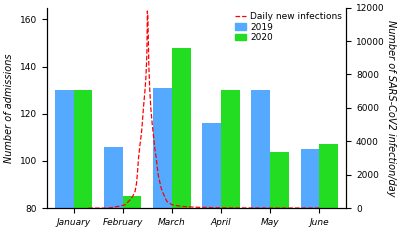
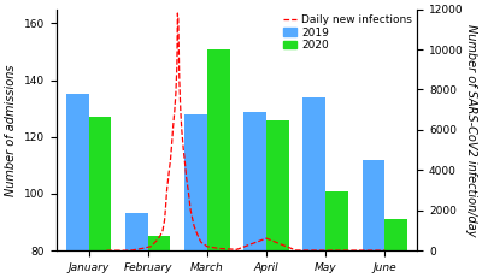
2019/January: 130 -> 135
2020/January: 130 -> 127
2019/February: 106 -> 93
2019/March: 131 -> 128
2020/March: 148 -> 151
2019/April: 116 -> 129
Daily new infections/April: 0 -> 600
2020/April: 130 -> 126
2019/May: 130 -> 134
2020/May: 104 -> 101
2019/June: 105 -> 112
2020/June: 107 -> 91
